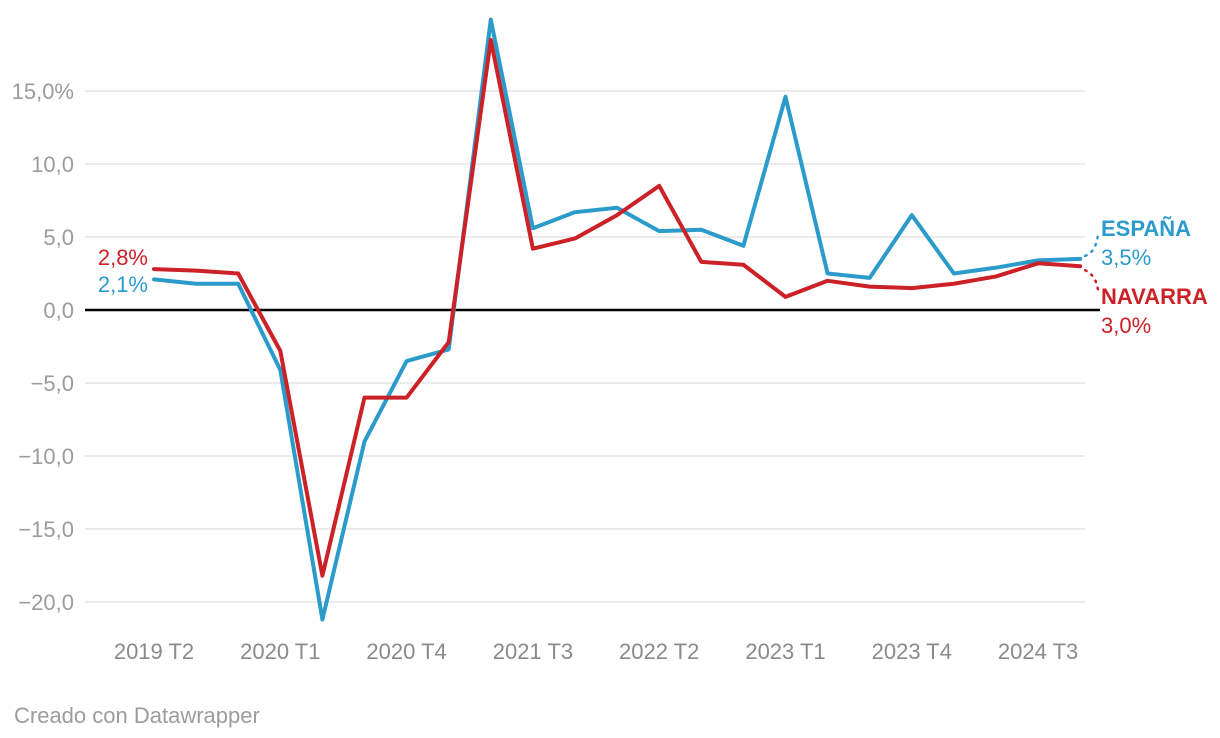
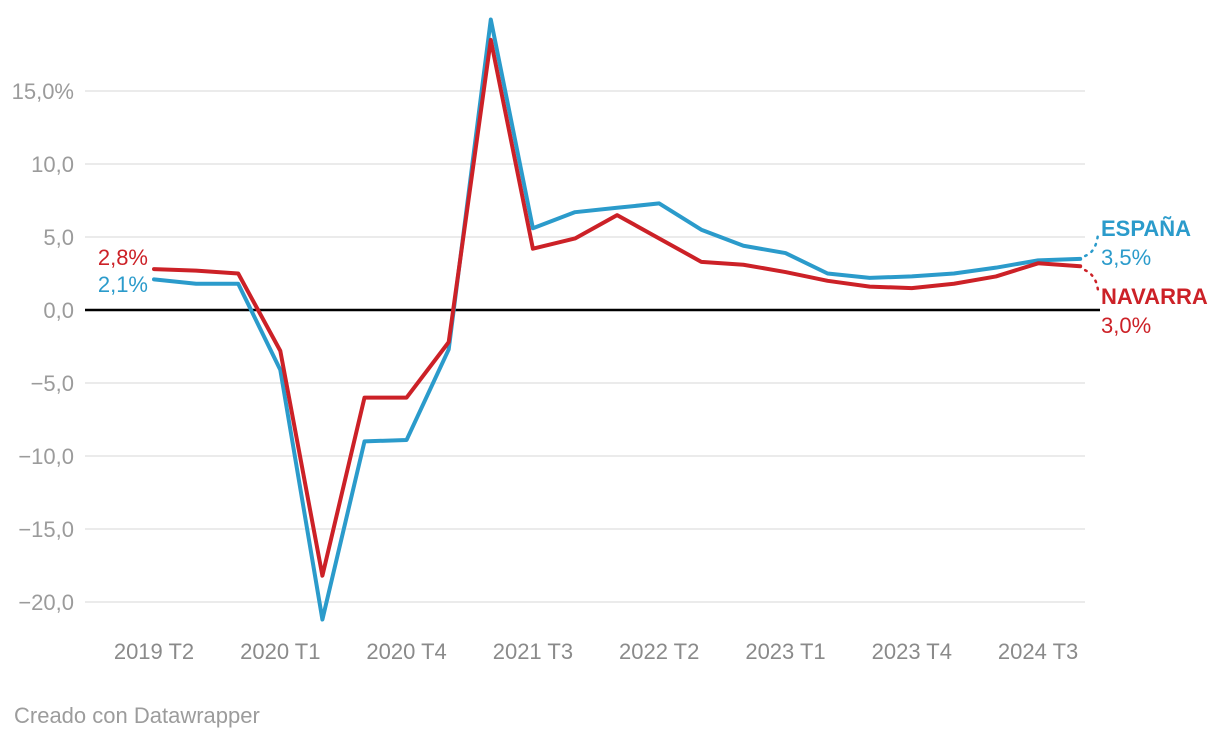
ESPAÑA/2020 T4: -3,5% -> -8,9%
ESPAÑA/2022 T2: 5,4% -> 7,3%
NAVARRA/2022 T2: 8,5% -> 4,9%
ESPAÑA/2023 T1: 14,6% -> 3,9%
NAVARRA/2023 T1: 0,9% -> 2,6%
ESPAÑA/2023 T4: 6,5% -> 2,3%
